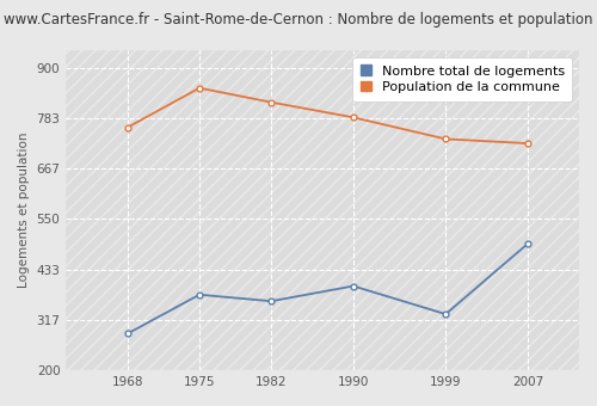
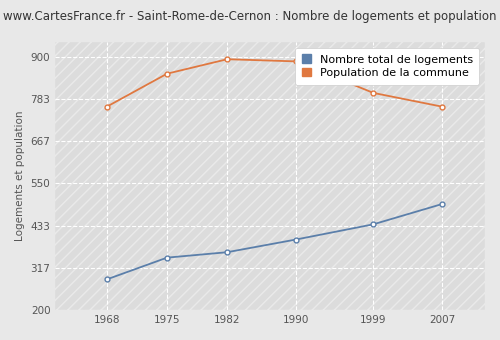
Nombre total de logements/1975: 375 -> 345
Population de la commune/1982: 820 -> 893
Population de la commune/1990: 785 -> 887
Nombre total de logements/1999: 330 -> 437
Population de la commune/1999: 735 -> 800
Population de la commune/2007: 725 -> 762
